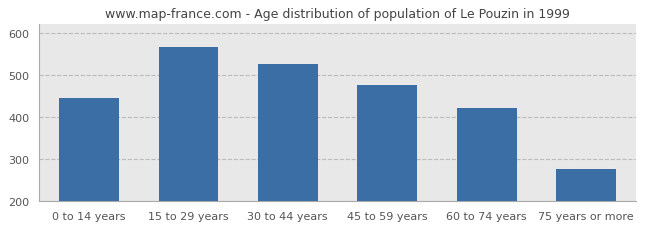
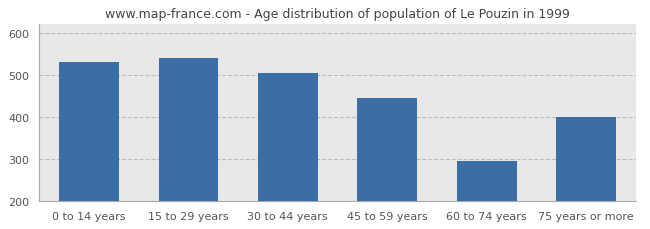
0 to 14 years: 445 -> 530
15 to 29 years: 565 -> 540
30 to 44 years: 525 -> 505
45 to 59 years: 475 -> 445
60 to 74 years: 422 -> 295
75 years or more: 277 -> 400
